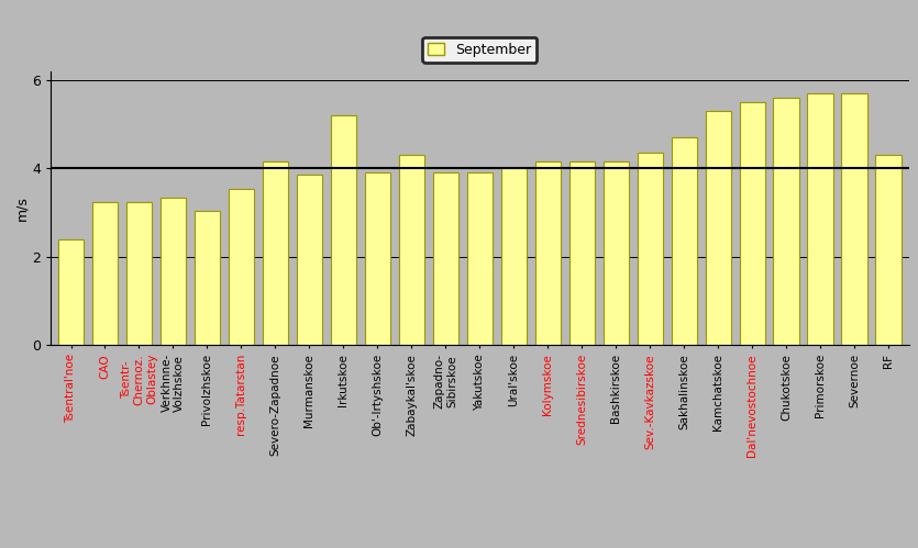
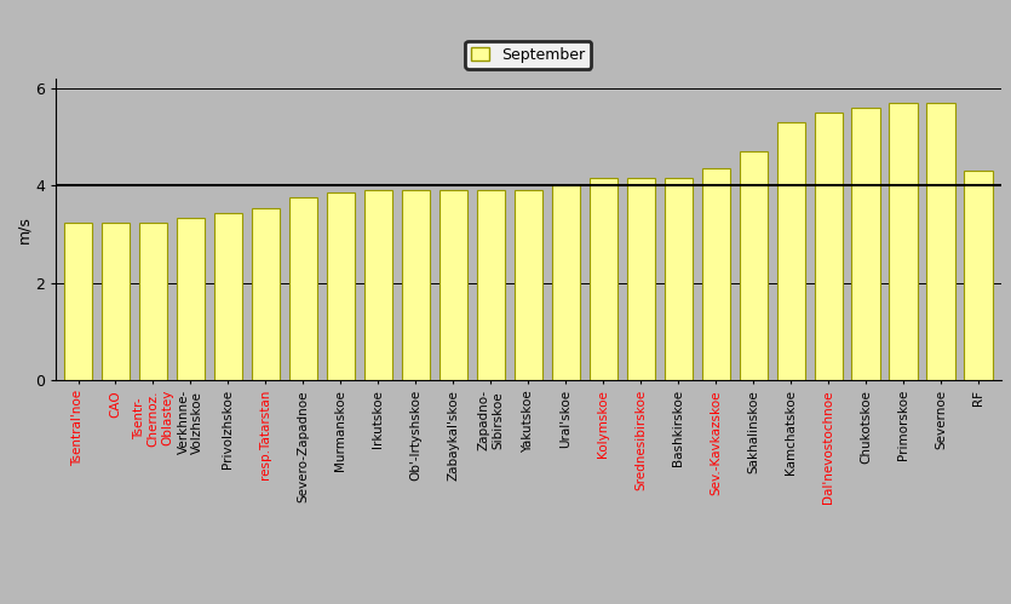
Tsentral'noe: 2.40 -> 3.25
Privolzhskoe: 3.05 -> 3.45
Severo-Zapadnoe: 4.15 -> 3.75
Irkutskoe: 5.20 -> 3.90
Zabaykal'skoe: 4.30 -> 3.90
